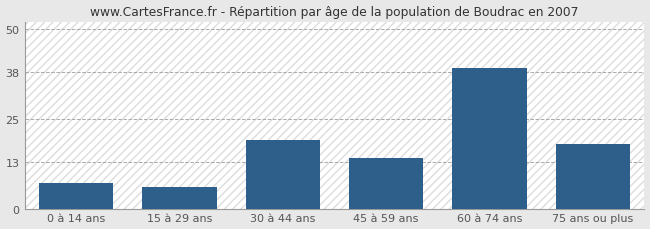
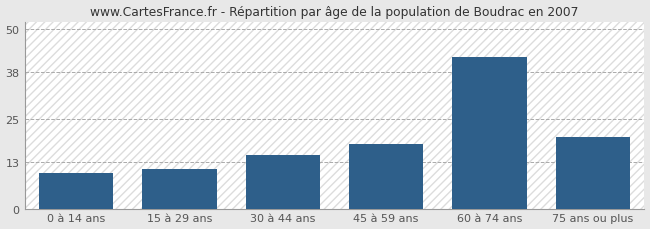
0 à 14 ans: 7 -> 10
15 à 29 ans: 6 -> 11
30 à 44 ans: 19 -> 15
45 à 59 ans: 14 -> 18
60 à 74 ans: 39 -> 42
75 ans ou plus: 18 -> 20
